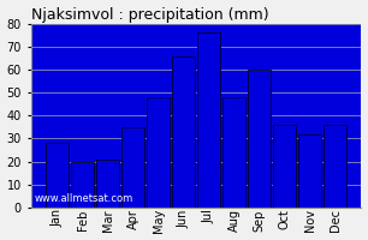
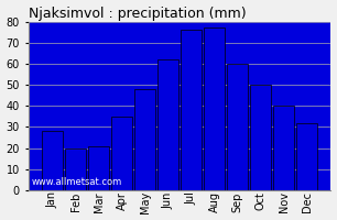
Jun: 66 -> 62
Aug: 48 -> 77
Oct: 36 -> 50
Nov: 32 -> 40
Dec: 36 -> 32
